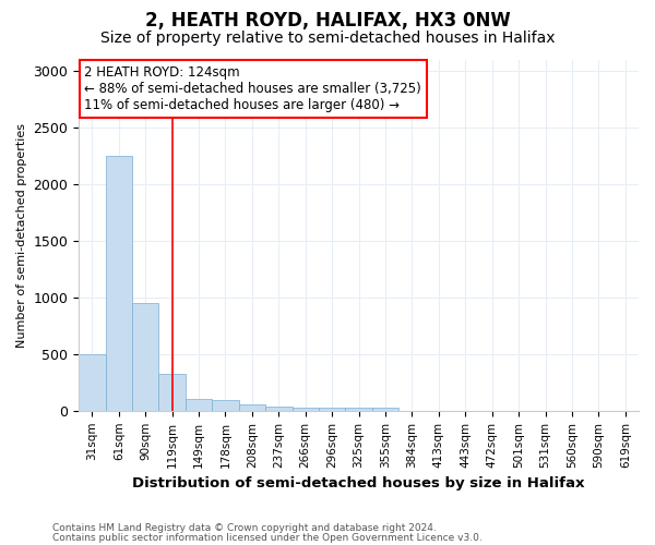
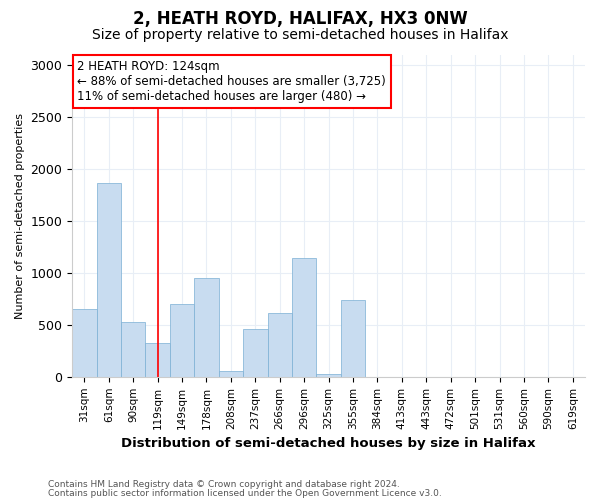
31sqm: 500 -> 650
61sqm: 2250 -> 1870
90sqm: 950 -> 530
149sqm: 100 -> 700
178sqm: 90 -> 950
237sqm: 40 -> 460
266sqm: 30 -> 610
296sqm: 30 -> 1140
355sqm: 30 -> 740
